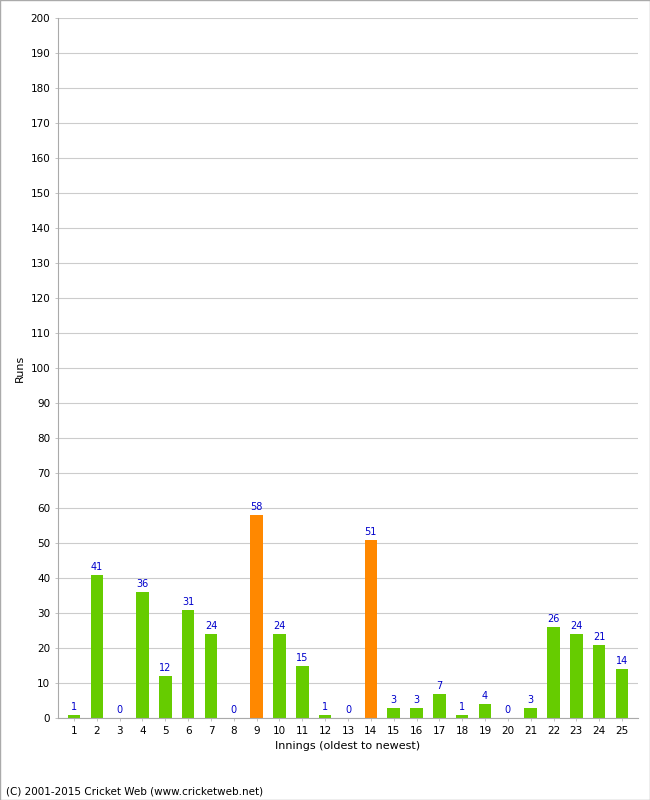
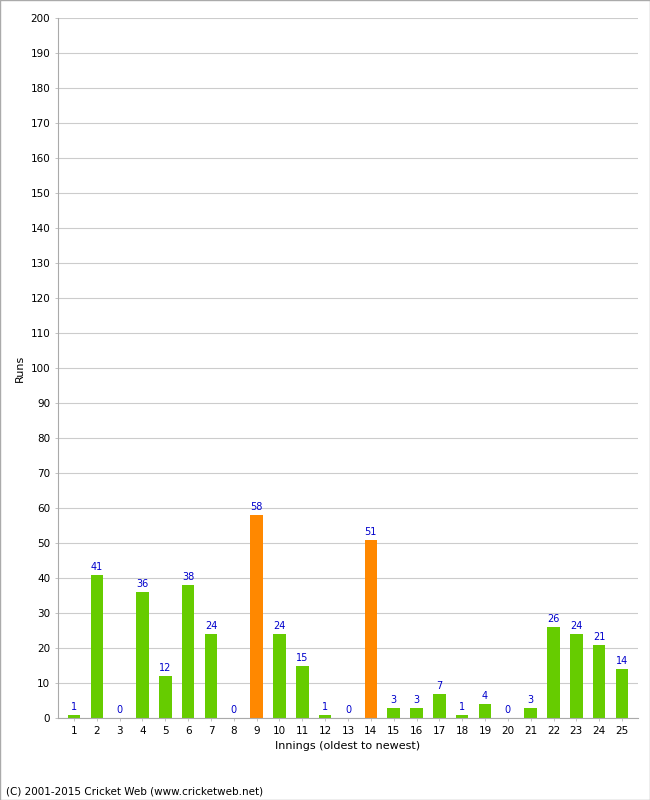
6: 31 -> 38
